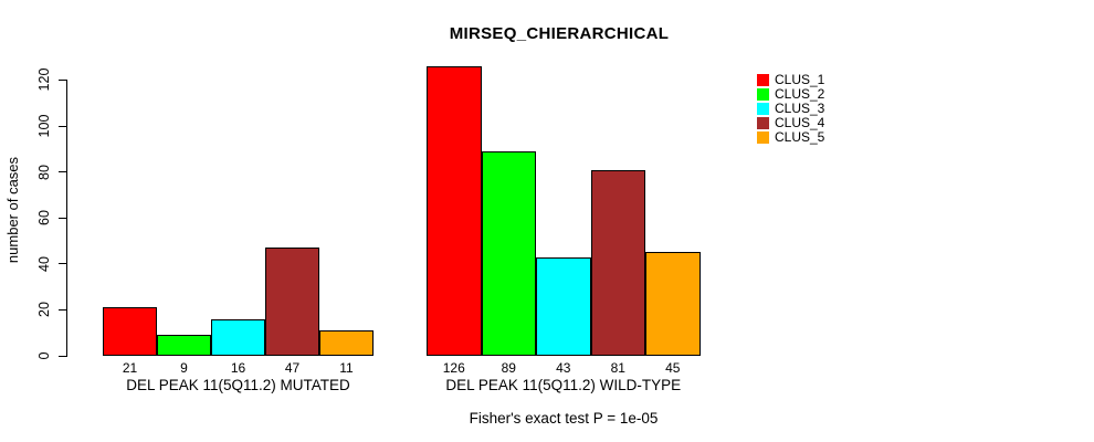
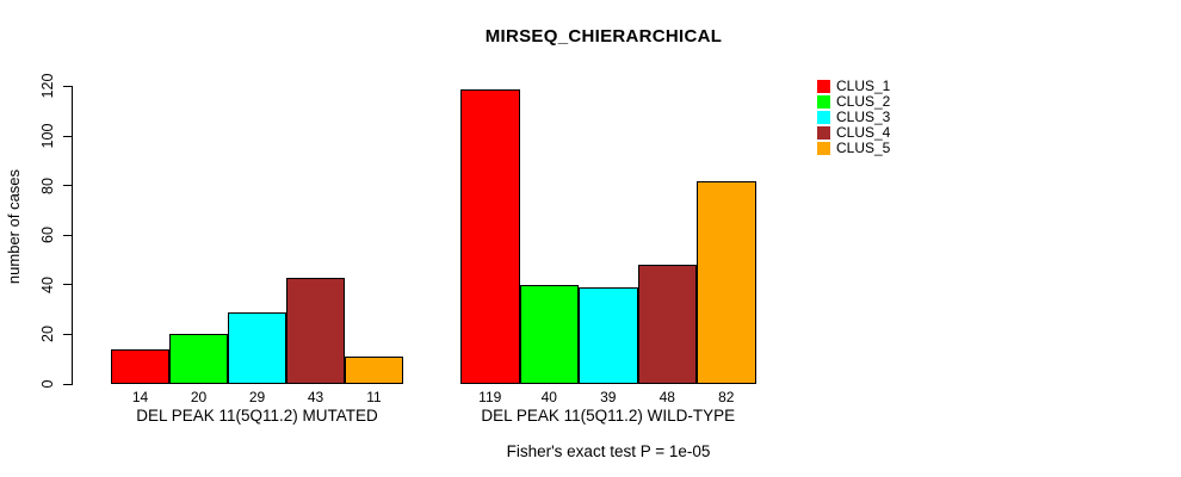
CLUS_1/DEL PEAK 11(5Q11.2) MUTATED: 21 -> 14
CLUS_2/DEL PEAK 11(5Q11.2) MUTATED: 9 -> 20
CLUS_3/DEL PEAK 11(5Q11.2) MUTATED: 16 -> 29
CLUS_4/DEL PEAK 11(5Q11.2) MUTATED: 47 -> 43
CLUS_1/DEL PEAK 11(5Q11.2) WILD-TYPE: 126 -> 119
CLUS_2/DEL PEAK 11(5Q11.2) WILD-TYPE: 89 -> 40
CLUS_3/DEL PEAK 11(5Q11.2) WILD-TYPE: 43 -> 39
CLUS_4/DEL PEAK 11(5Q11.2) WILD-TYPE: 81 -> 48
CLUS_5/DEL PEAK 11(5Q11.2) WILD-TYPE: 45 -> 82
